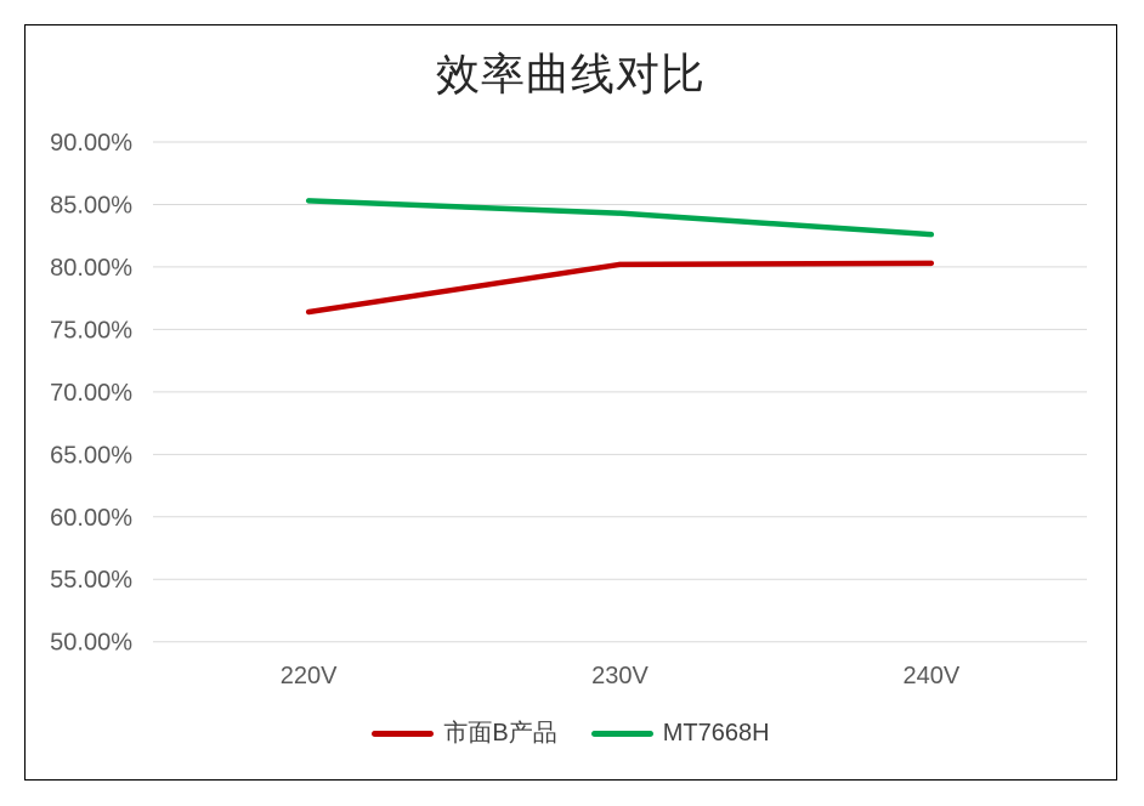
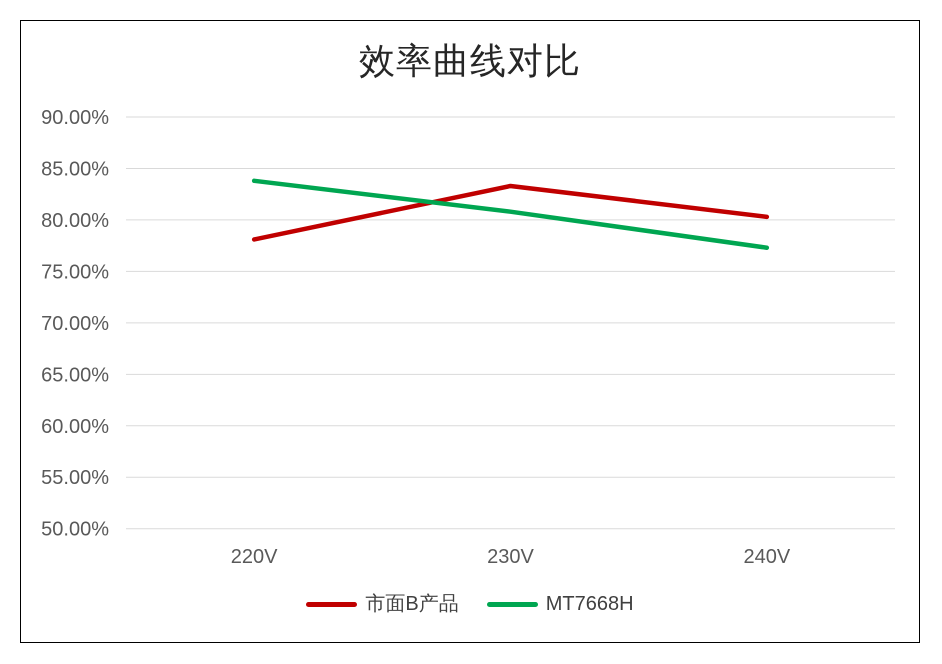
市面B产品/220V: 76.4% -> 78.1%
MT7668H/220V: 85.3% -> 83.8%
市面B产品/230V: 80.2% -> 83.3%
MT7668H/230V: 84.3% -> 80.8%
MT7668H/240V: 82.6% -> 77.3%
